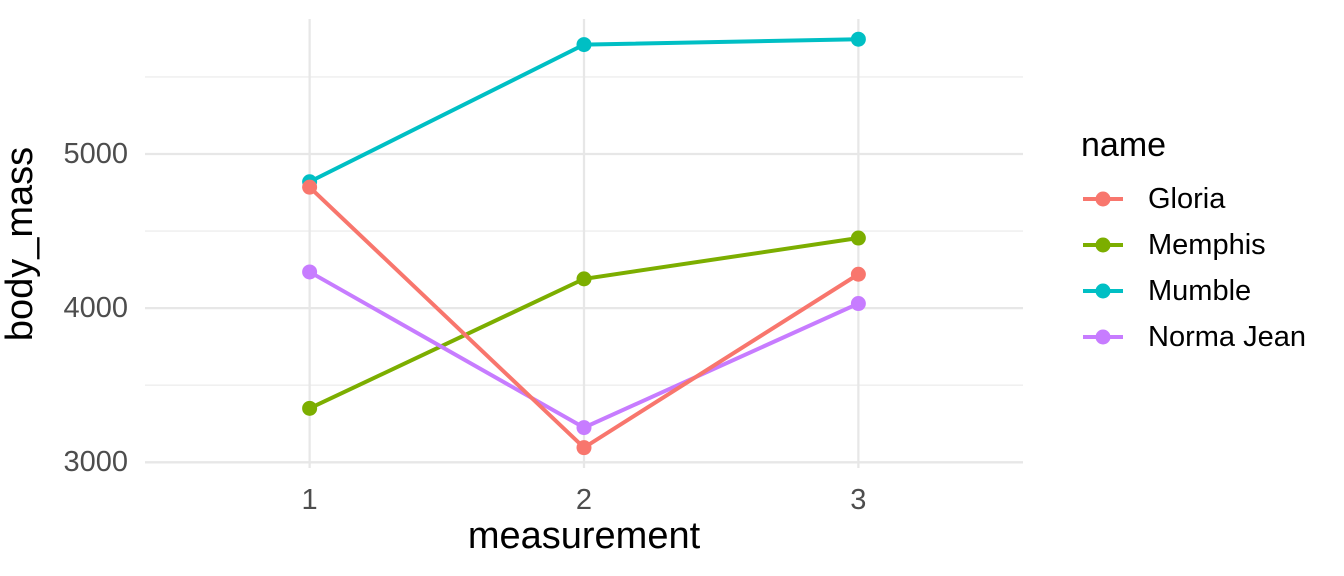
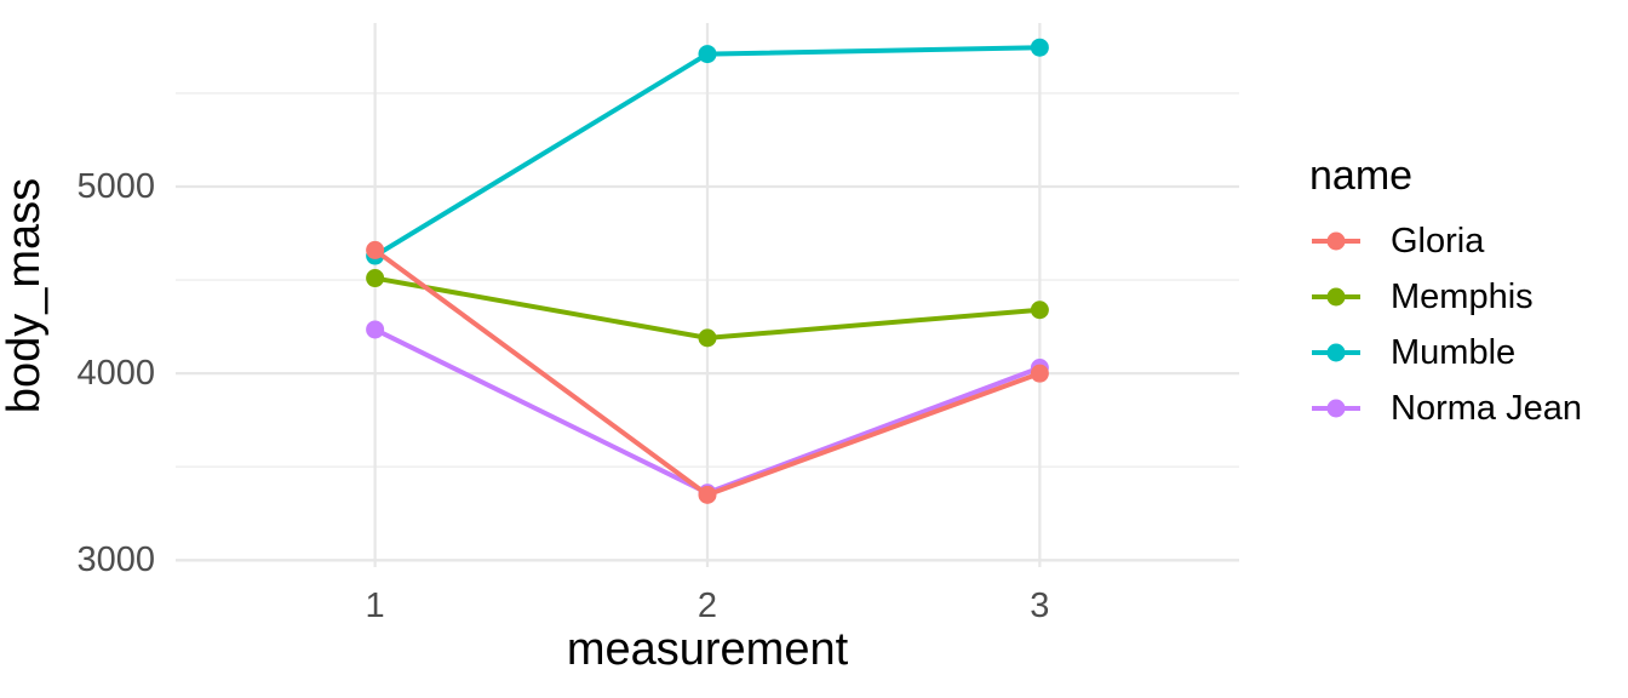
Gloria/1: 4780 -> 4660
Memphis/1: 3350 -> 4510
Mumble/1: 4820 -> 4630
Gloria/2: 3100 -> 3350
Norma Jean/2: 3220 -> 3360
Gloria/3: 4220 -> 4000
Memphis/3: 4460 -> 4340
